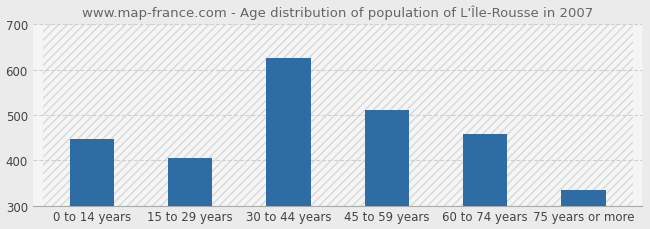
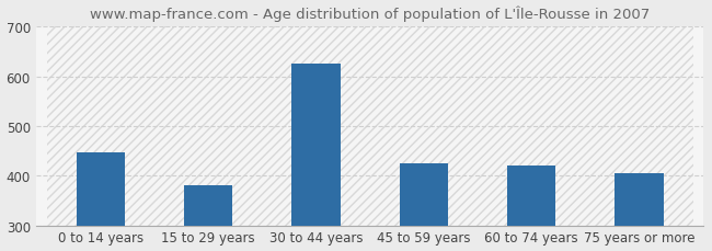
15 to 29 years: 406 -> 380
45 to 59 years: 511 -> 425
60 to 74 years: 457 -> 420
75 years or more: 334 -> 405
